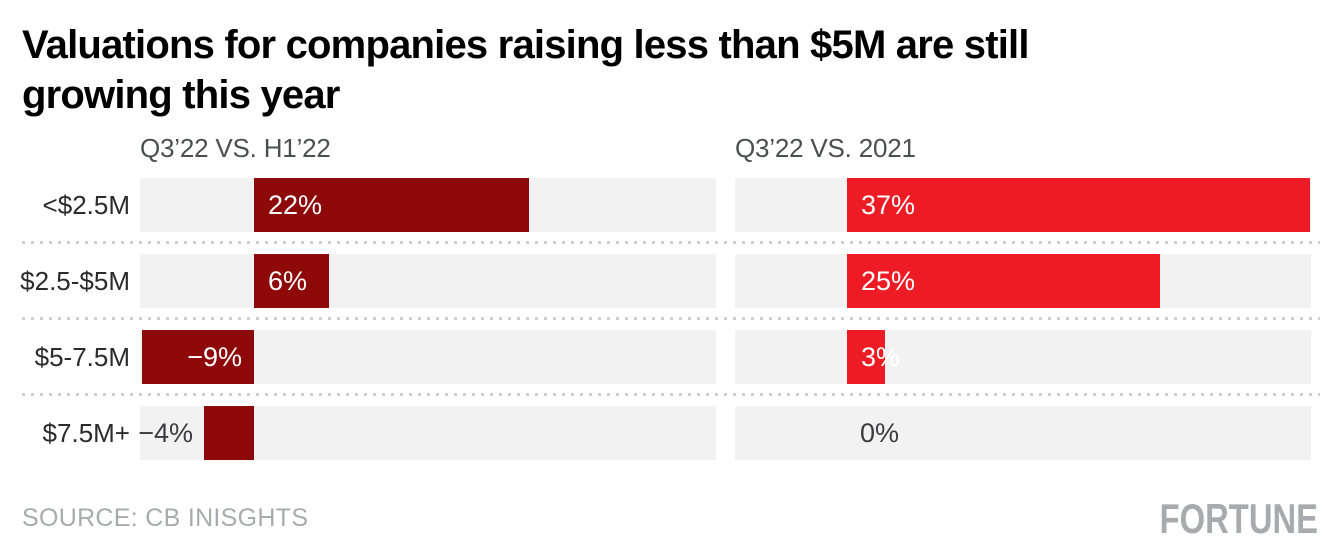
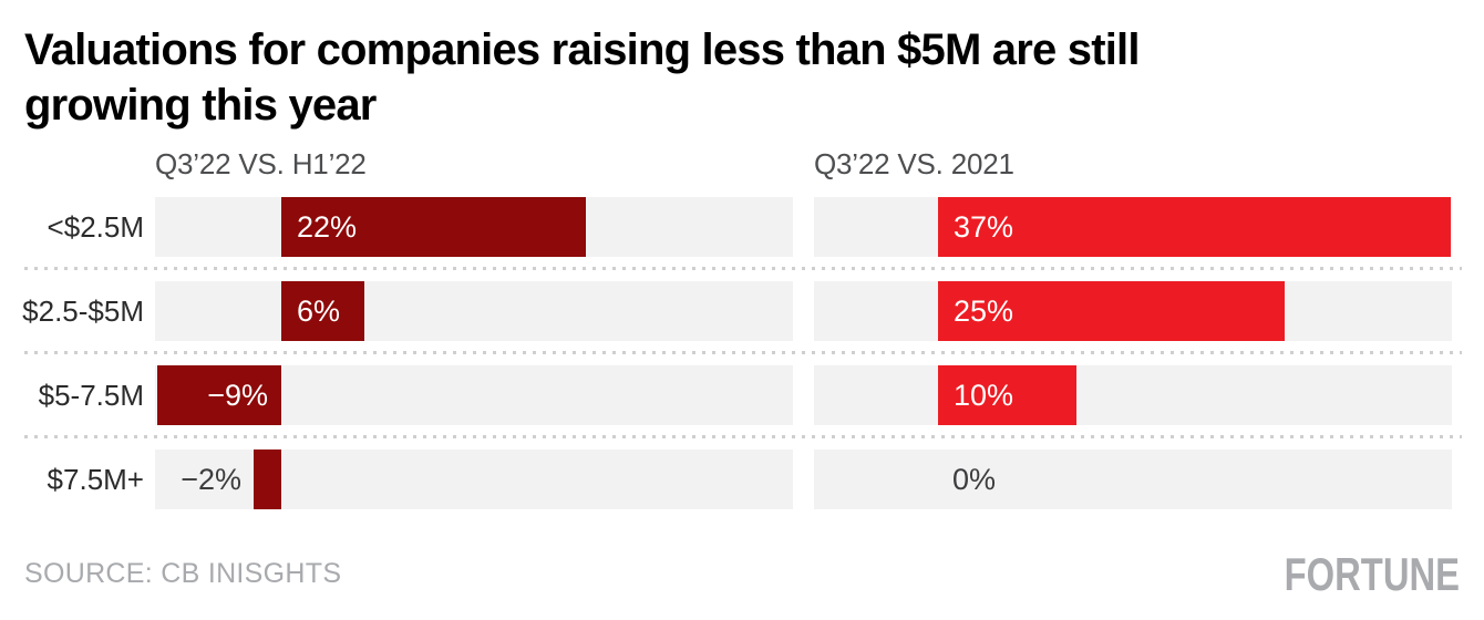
Q3’22 VS. 2021/$5-7.5M: 3% -> 10%
Q3’22 VS. H1’22/$7.5M+: −4% -> −2%
